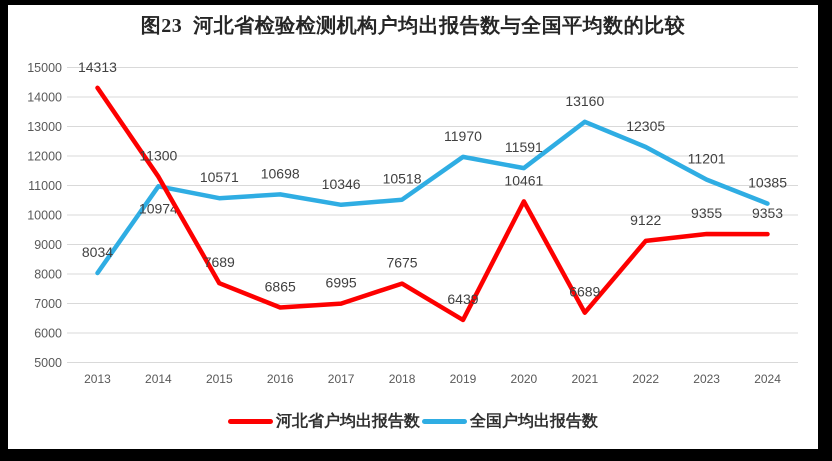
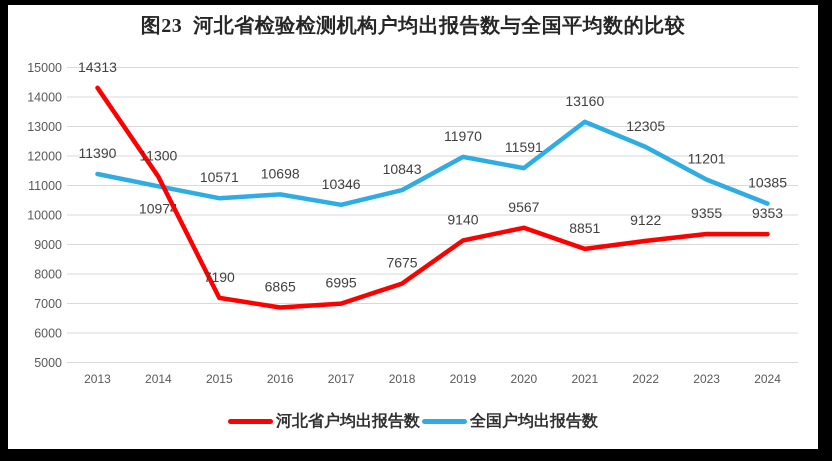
全国户均出报告数/2013: 8034 -> 11390
河北省户均出报告数/2015: 7689 -> 7190
全国户均出报告数/2018: 10518 -> 10843
河北省户均出报告数/2019: 6439 -> 9140
河北省户均出报告数/2020: 10461 -> 9567
河北省户均出报告数/2021: 6689 -> 8851
